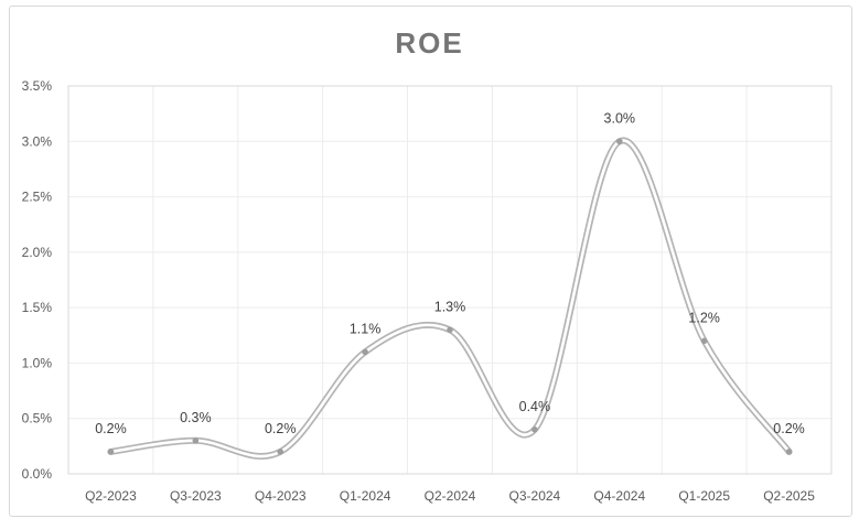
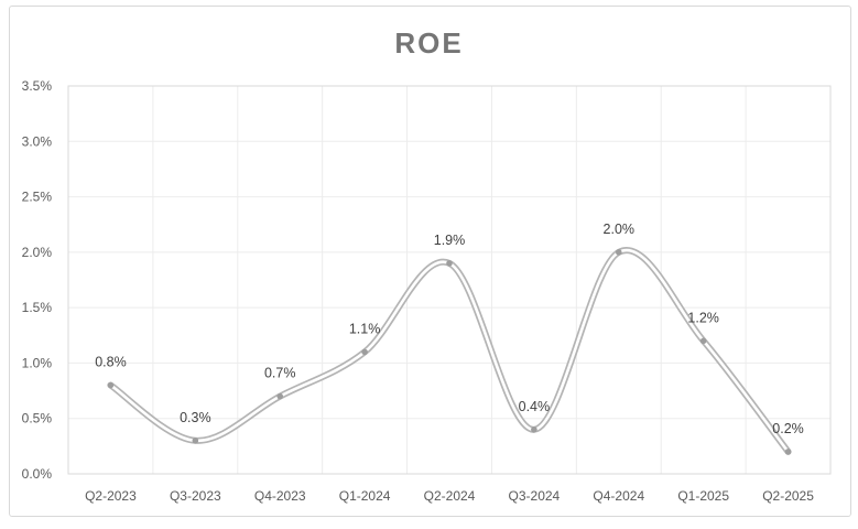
Q2-2023: 0.2% -> 0.8%
Q4-2023: 0.2% -> 0.7%
Q2-2024: 1.3% -> 1.9%
Q4-2024: 3.0% -> 2.0%
